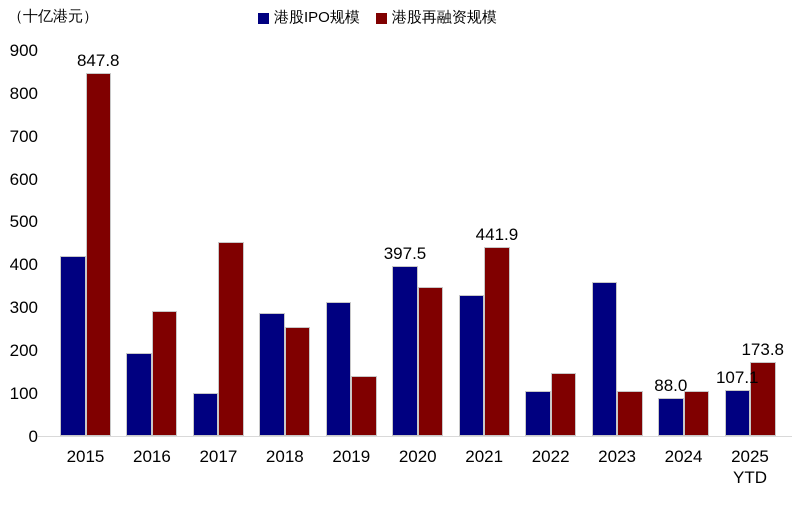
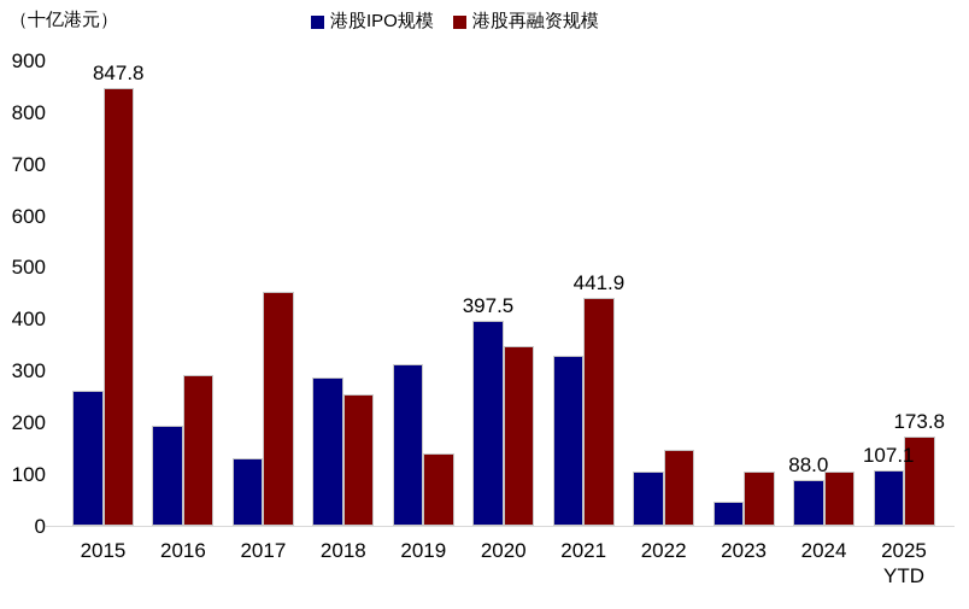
港股IPO规模/2015: 420 -> 260
港股IPO规模/2017: 100 -> 130
港股IPO规模/2023: 360 -> 50
